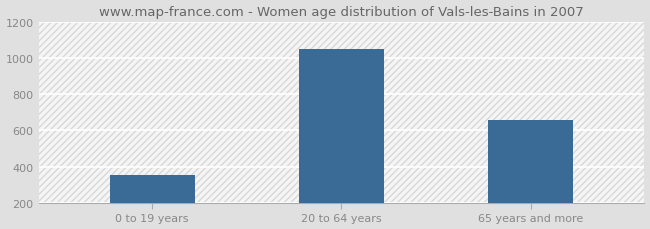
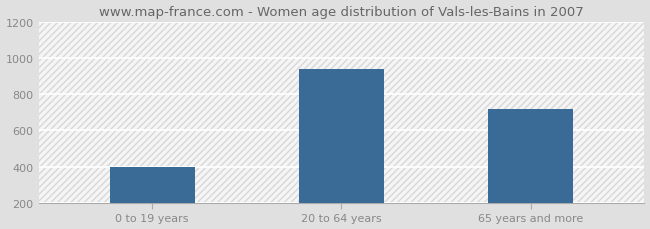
0 to 19 years: 350 -> 400
20 to 64 years: 1050 -> 940
65 years and more: 660 -> 720
